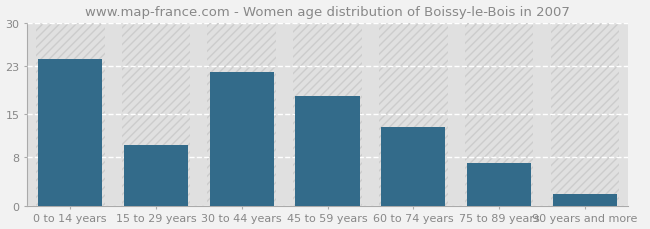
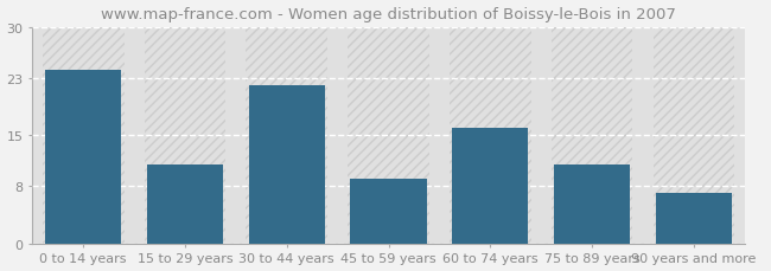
15 to 29 years: 10 -> 11
45 to 59 years: 18 -> 9
60 to 74 years: 13 -> 16
75 to 89 years: 7 -> 11
90 years and more: 2 -> 7
